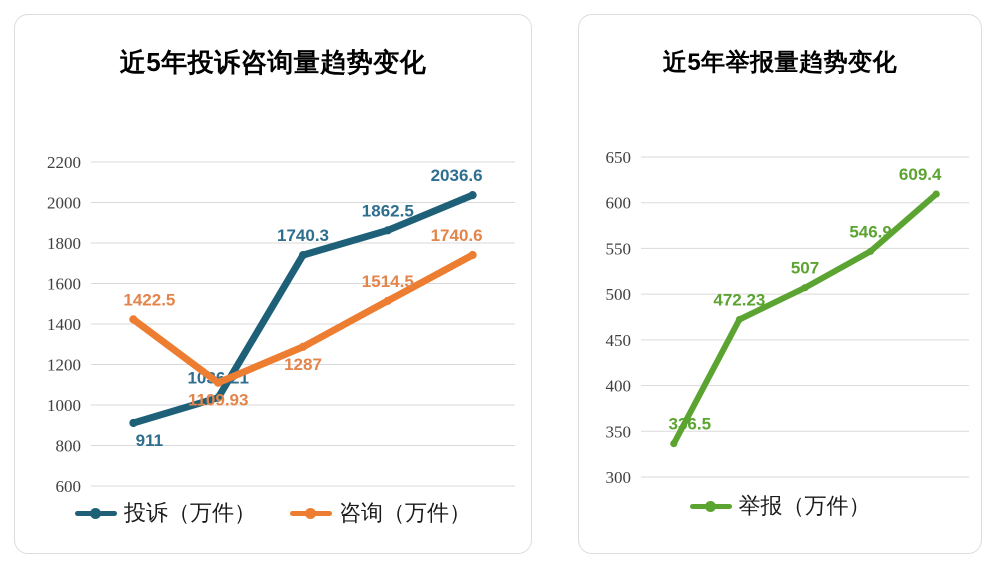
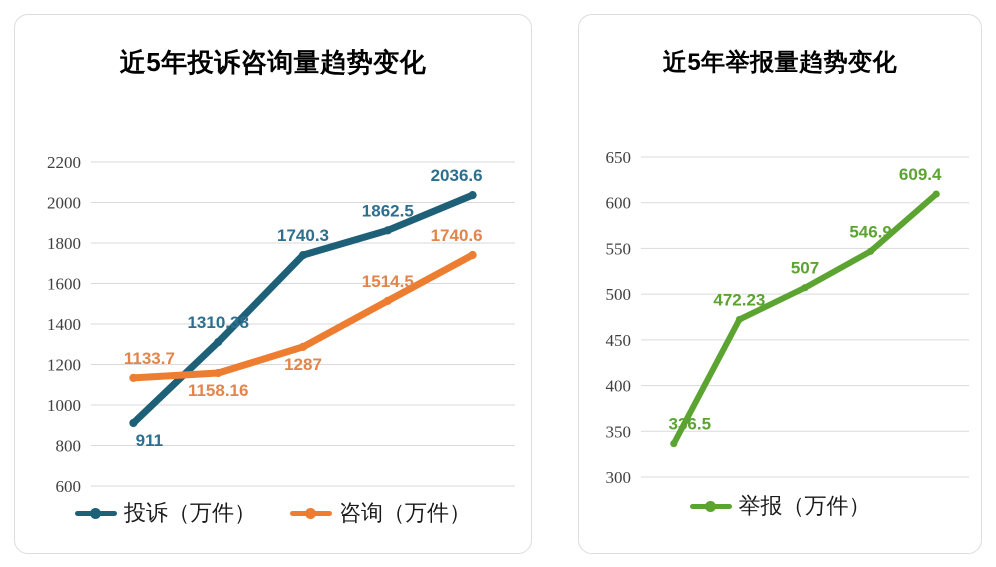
近5年投诉咨询量趋势变化/咨询（万件）/2021年: 1422.5 -> 1133.7
近5年投诉咨询量趋势变化/投诉（万件）/2022年: 1036.21 -> 1310.38
近5年投诉咨询量趋势变化/咨询（万件）/2022年: 1109.93 -> 1158.16
